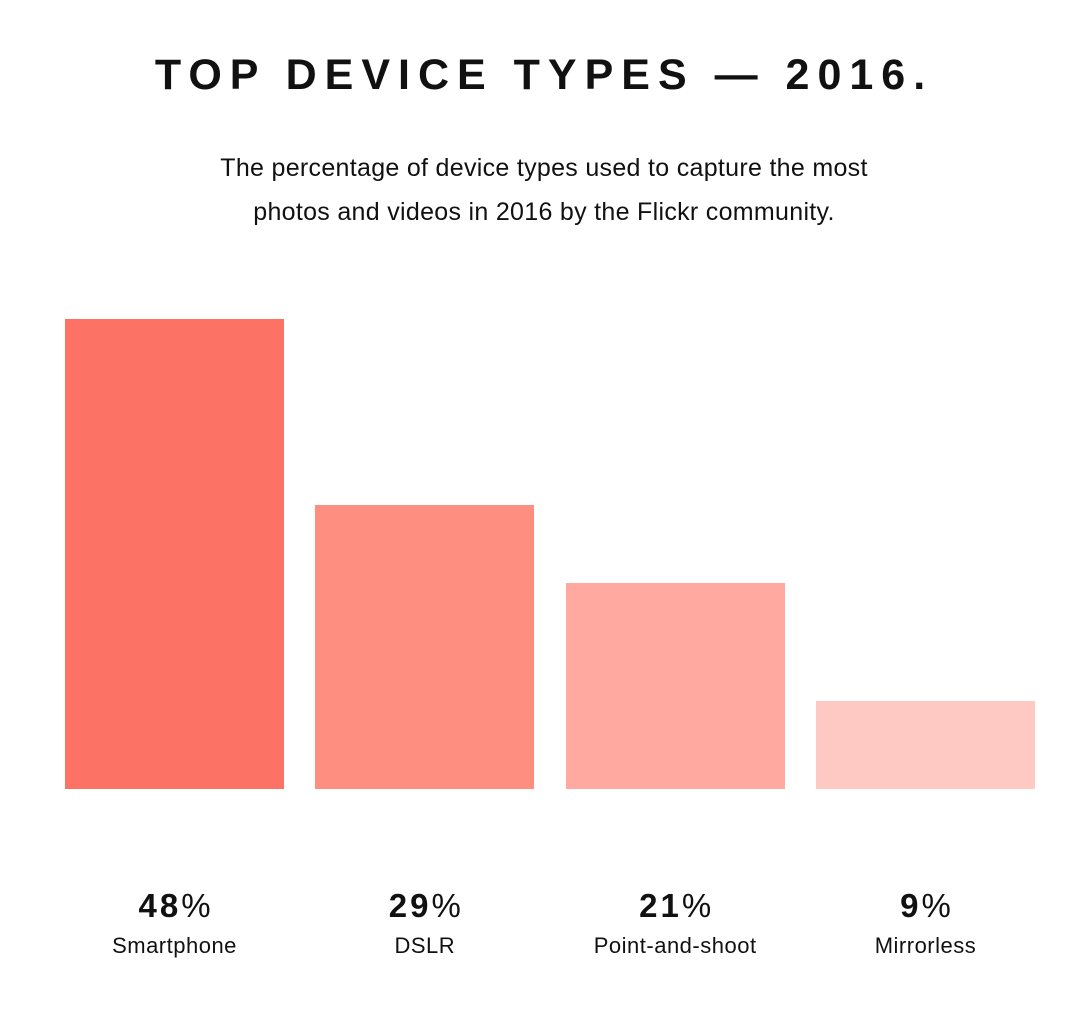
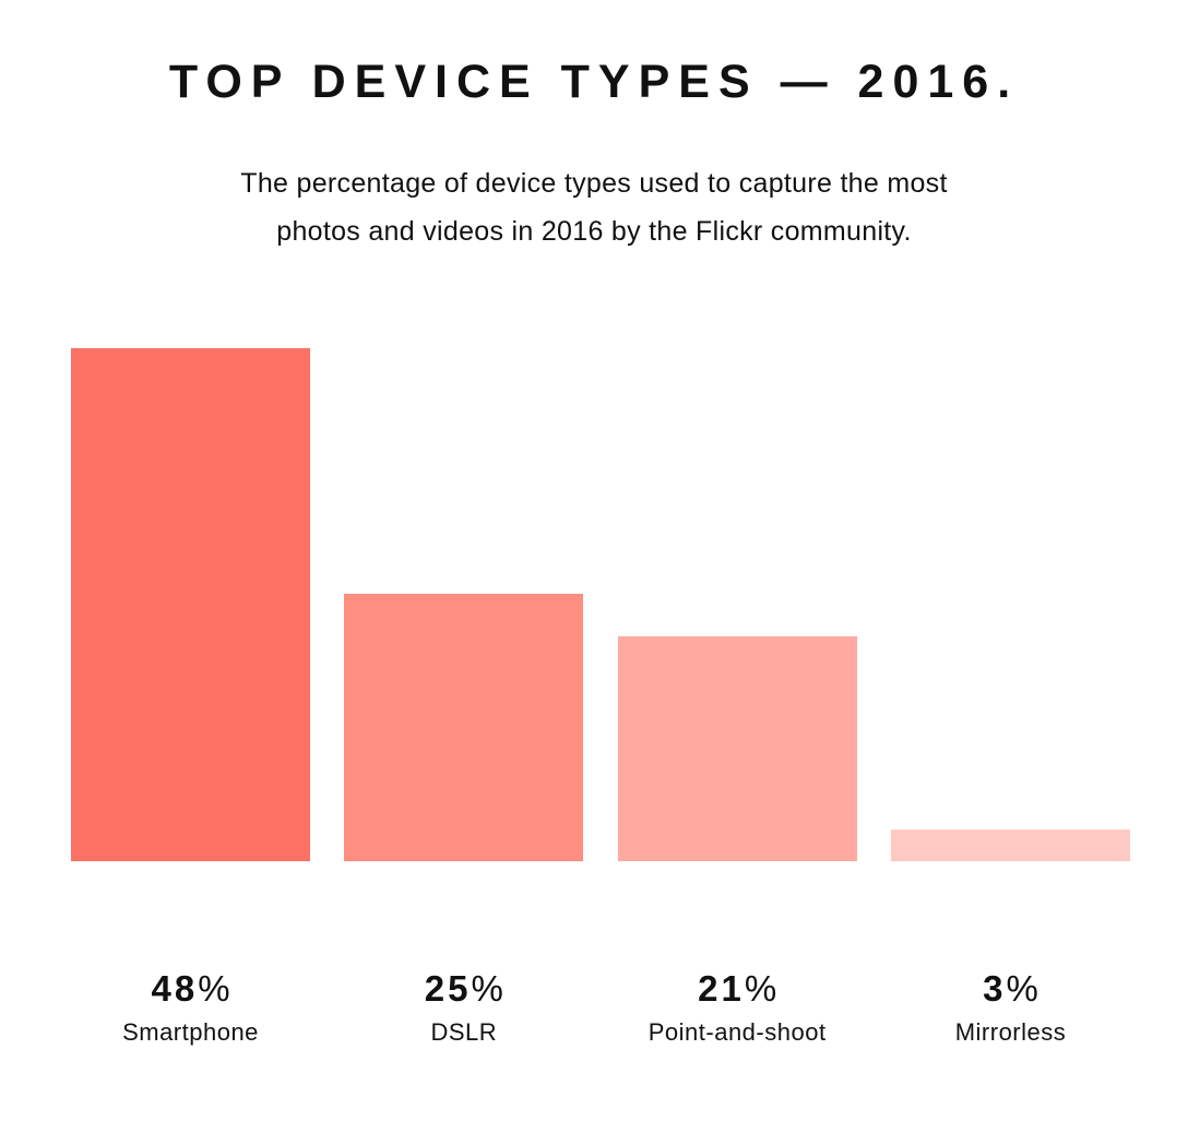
DSLR: 29 -> 25
Mirrorless: 9 -> 3
